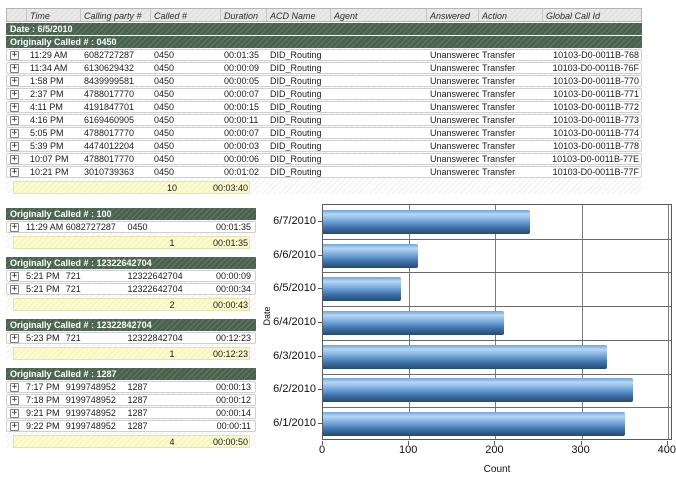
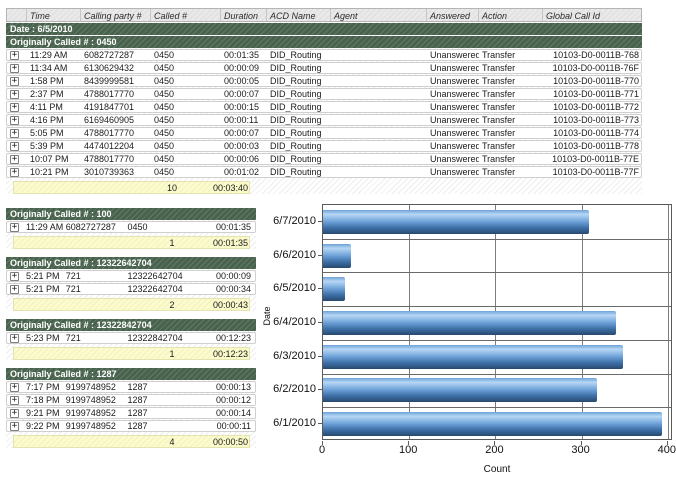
6/7/2010: 240 -> 310
6/6/2010: 110 -> 30
6/5/2010: 90 -> 30
6/4/2010: 210 -> 340
6/3/2010: 330 -> 350
6/2/2010: 360 -> 320
6/1/2010: 350 -> 390
